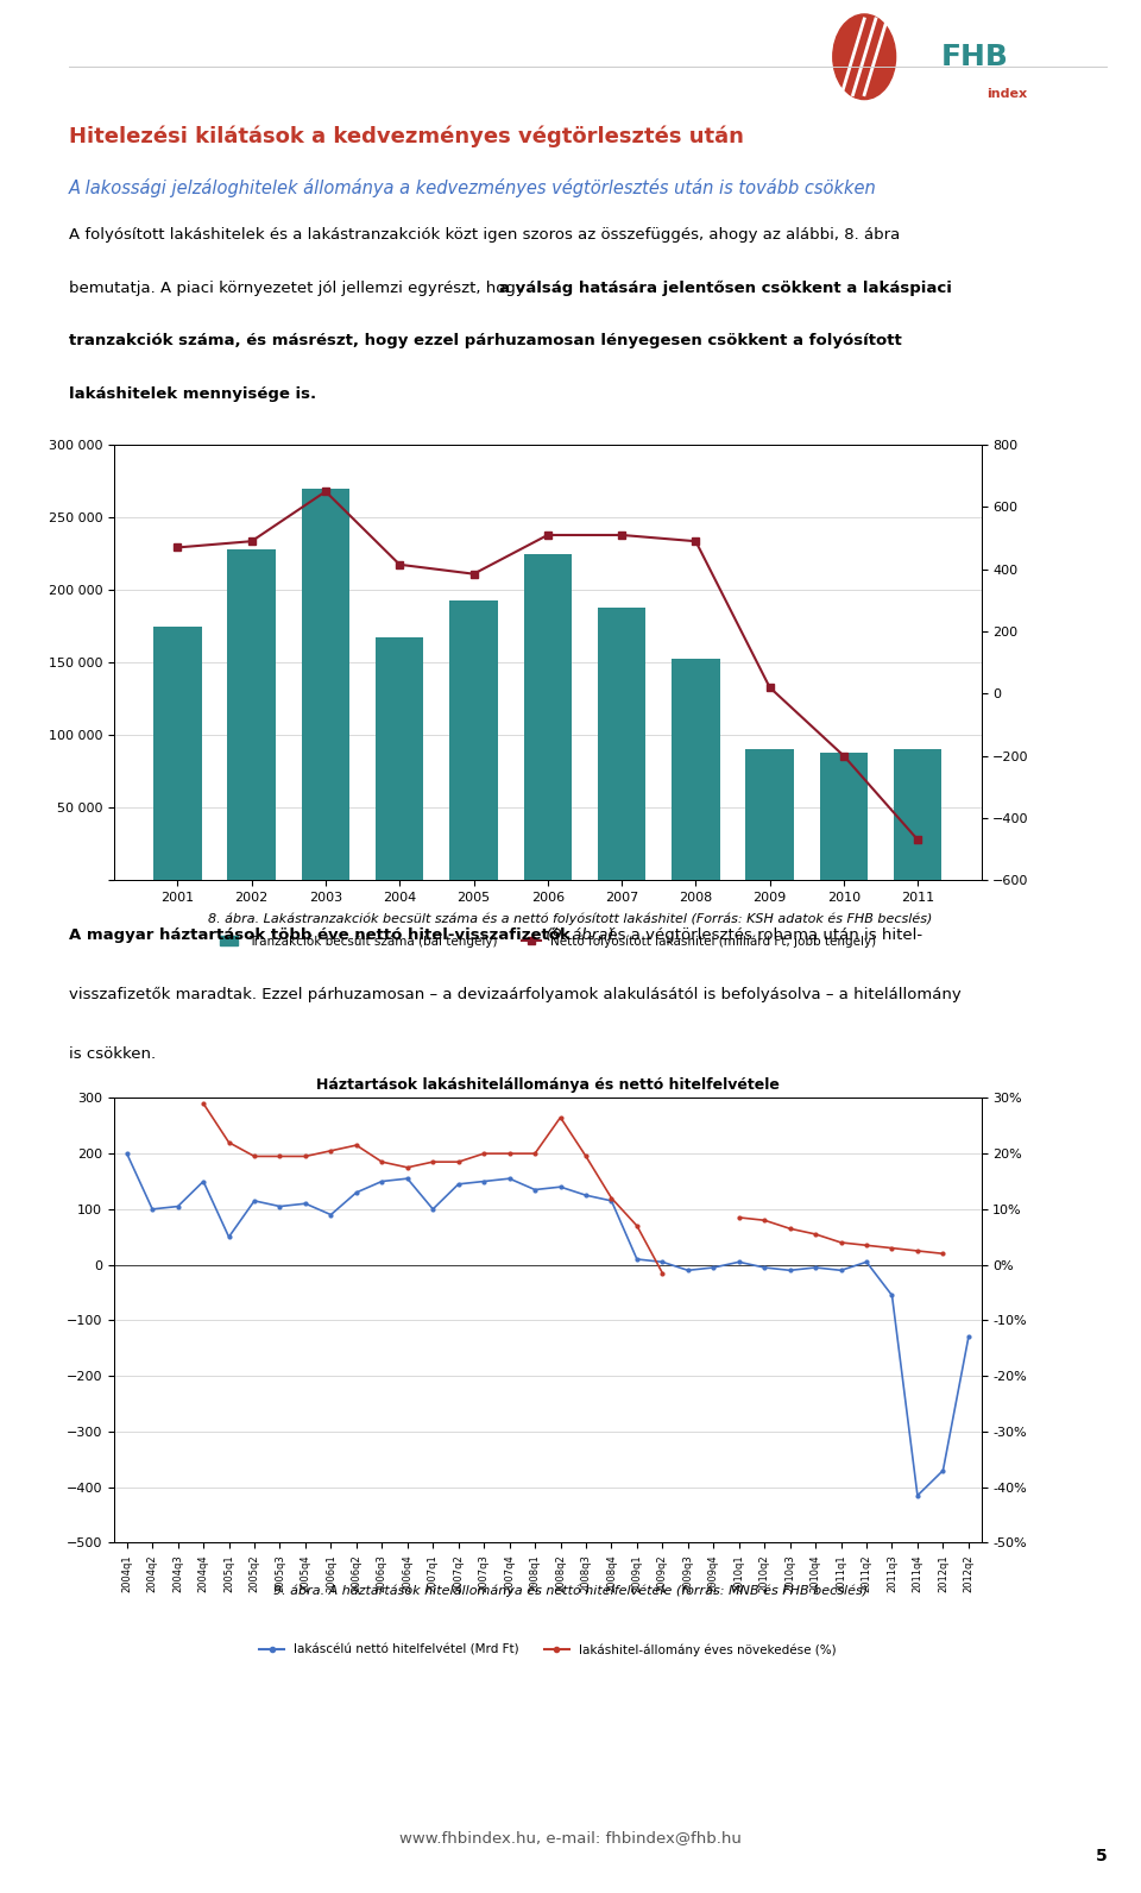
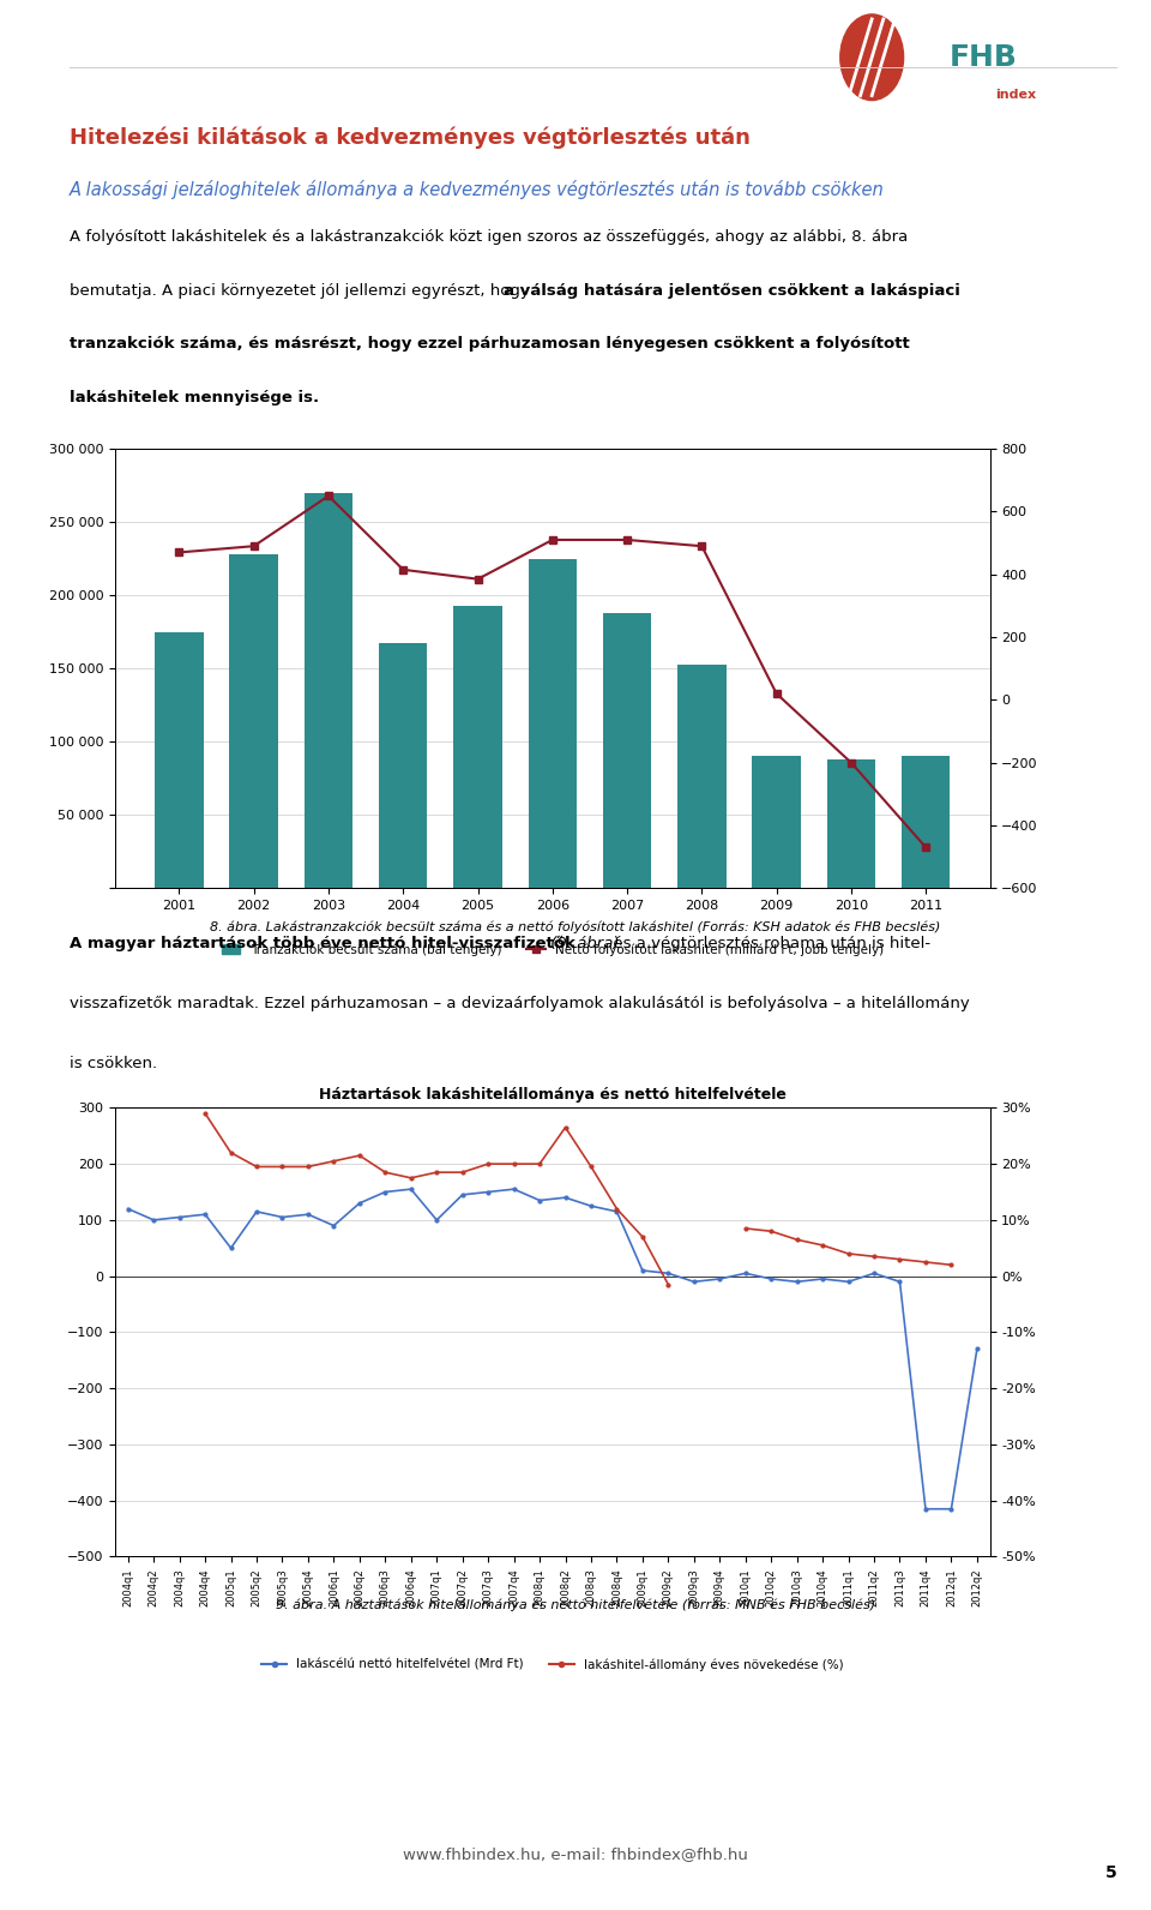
Háztartások lakáshitelállománya és nettó hitelfelvétele/lakáscélú nettó hitelfelvétel (Mrd Ft)/2004q1: 200 -> 120
Háztartások lakáshitelállománya és nettó hitelfelvétele/lakáscélú nettó hitelfelvétel (Mrd Ft)/2004q4: 150 -> 110
Háztartások lakáshitelállománya és nettó hitelfelvétele/lakáscélú nettó hitelfelvétel (Mrd Ft)/2011q3: -55 -> -10
Háztartások lakáshitelállománya és nettó hitelfelvétele/lakáscélú nettó hitelfelvétel (Mrd Ft)/2012q1: -370 -> -415
